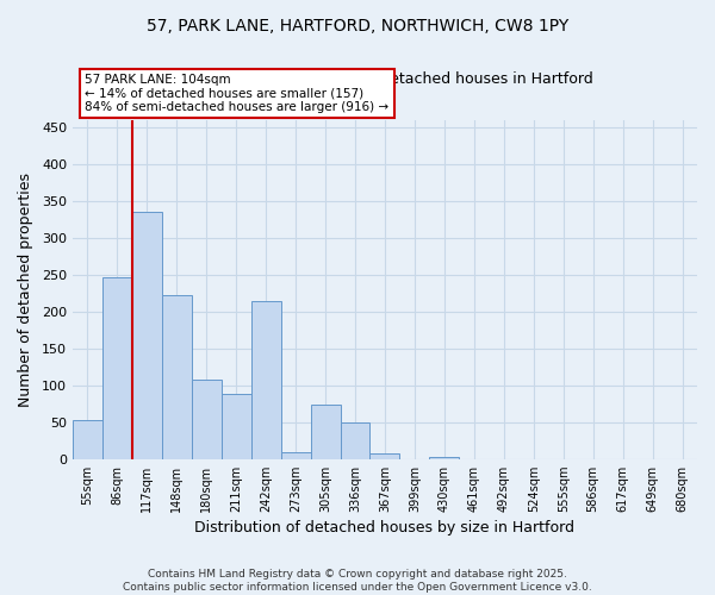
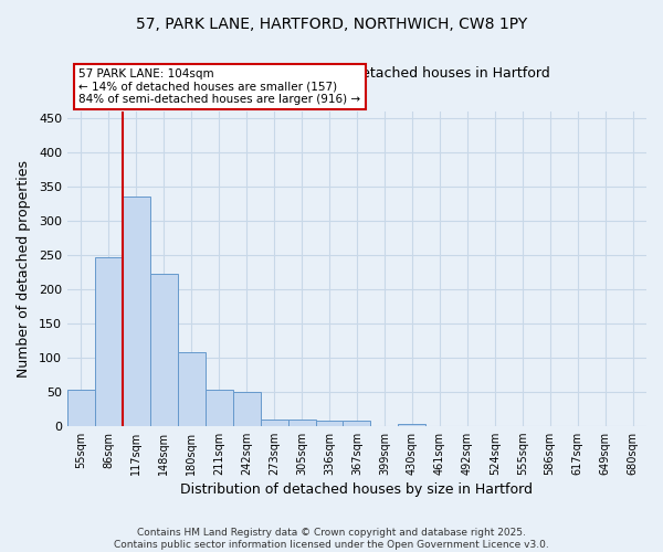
211sqm: 88 -> 53
242sqm: 214 -> 50
305sqm: 74 -> 10
336sqm: 50 -> 7
